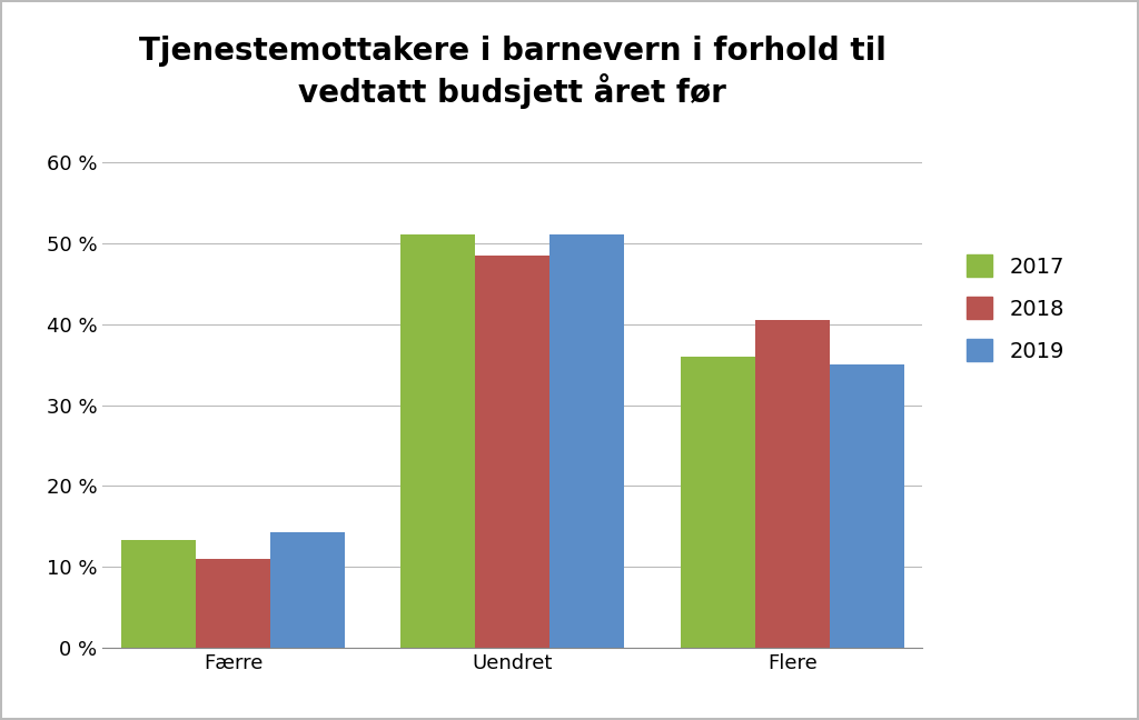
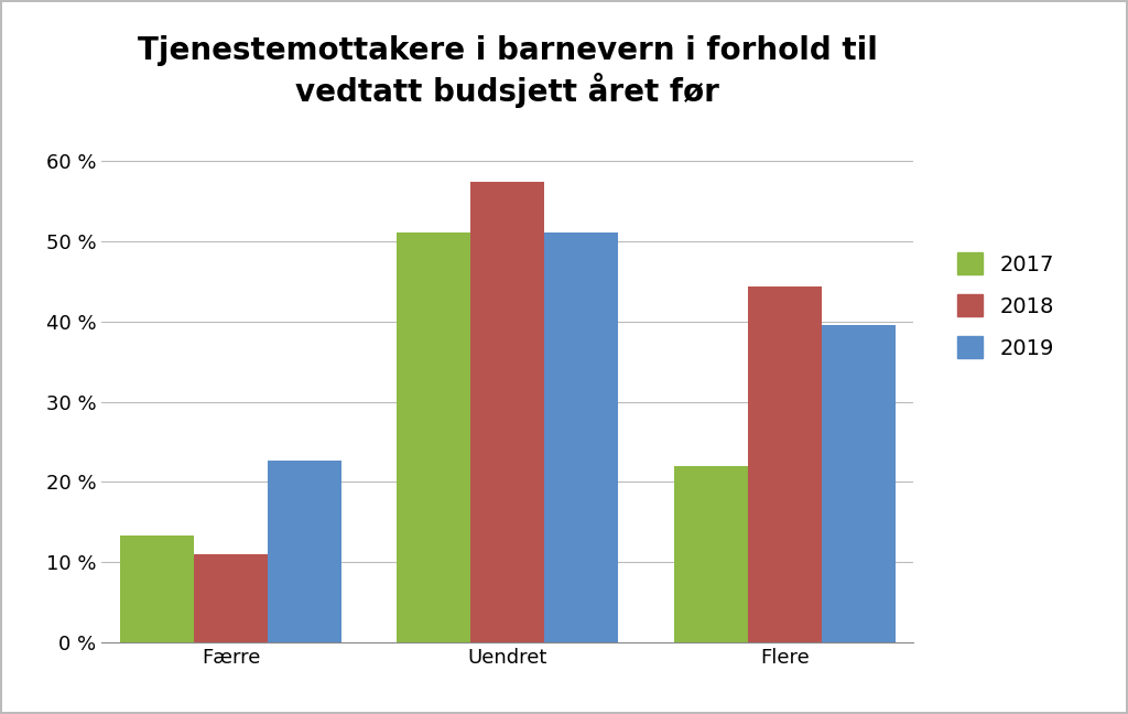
2019/Færre: 14.3 % -> 22.6 %
2018/Uendret: 48.4 % -> 57.4 %
2017/Flere: 36.0 % -> 22.0 %
2018/Flere: 40.5 % -> 44.4 %
2019/Flere: 35.0 % -> 39.6 %
